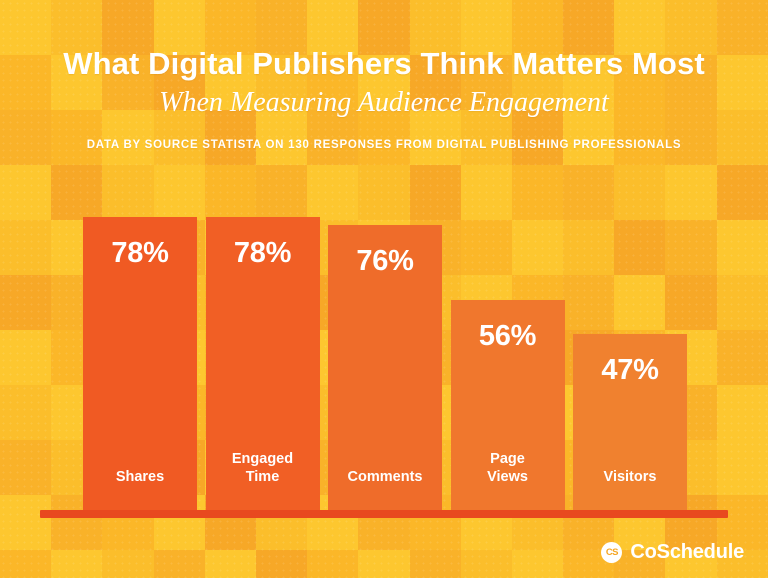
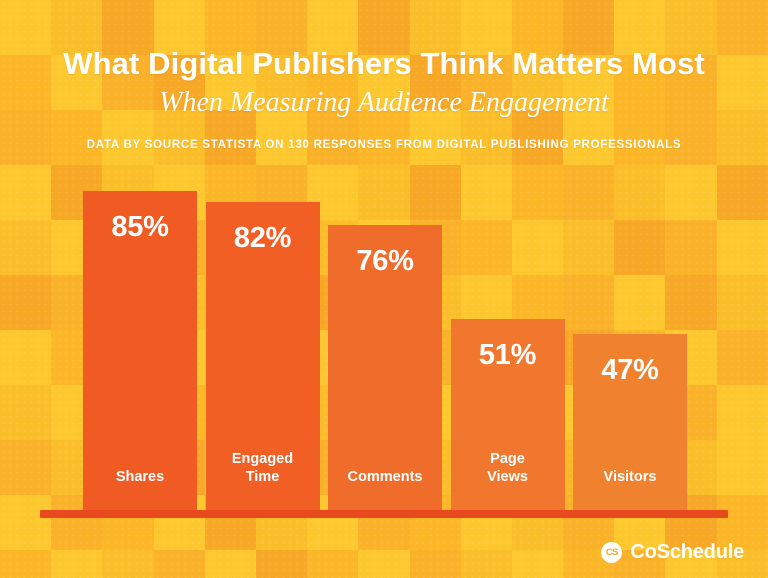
Shares: 78% -> 85%
Engaged Time: 78% -> 82%
Page Views: 56% -> 51%
